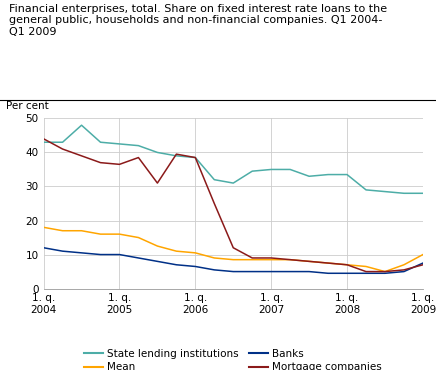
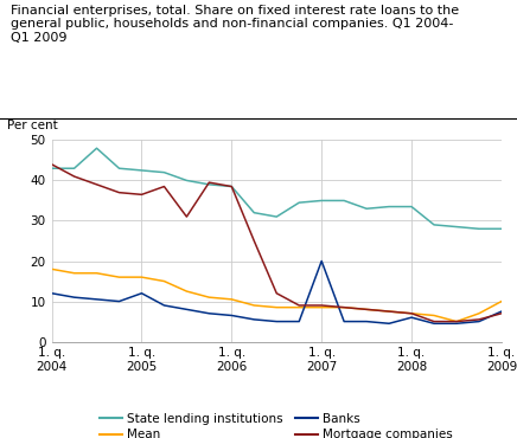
Banks/1. q. 2005: 10.0 -> 12.0
Banks/1. q. 2007: 5.0 -> 20.0
Banks/1. q. 2008: 4.5 -> 6.0
